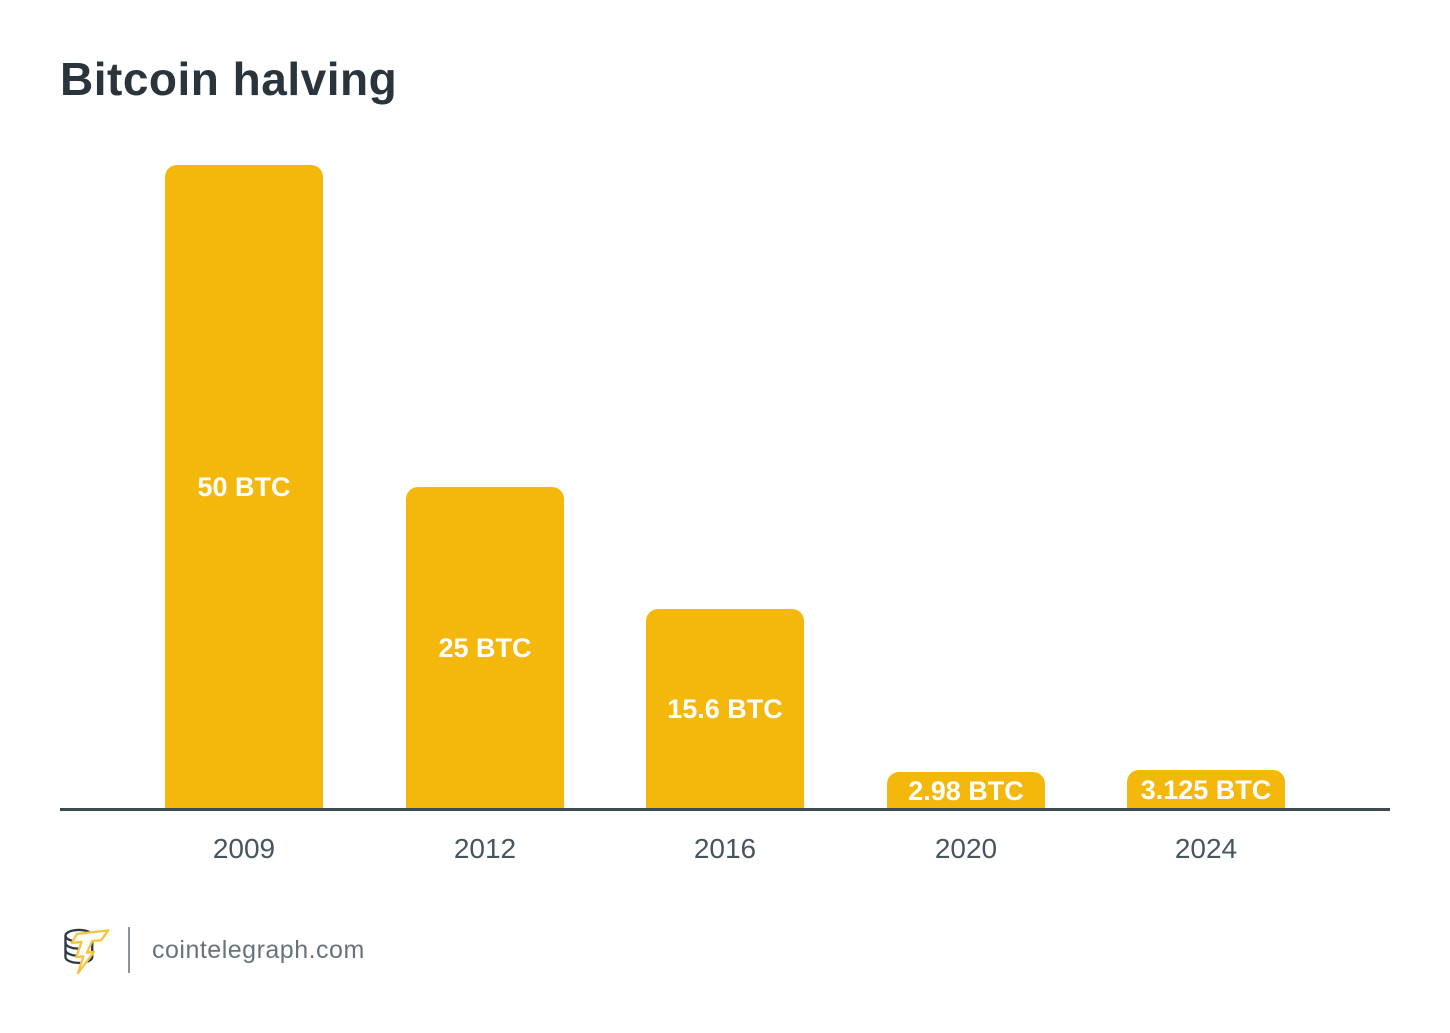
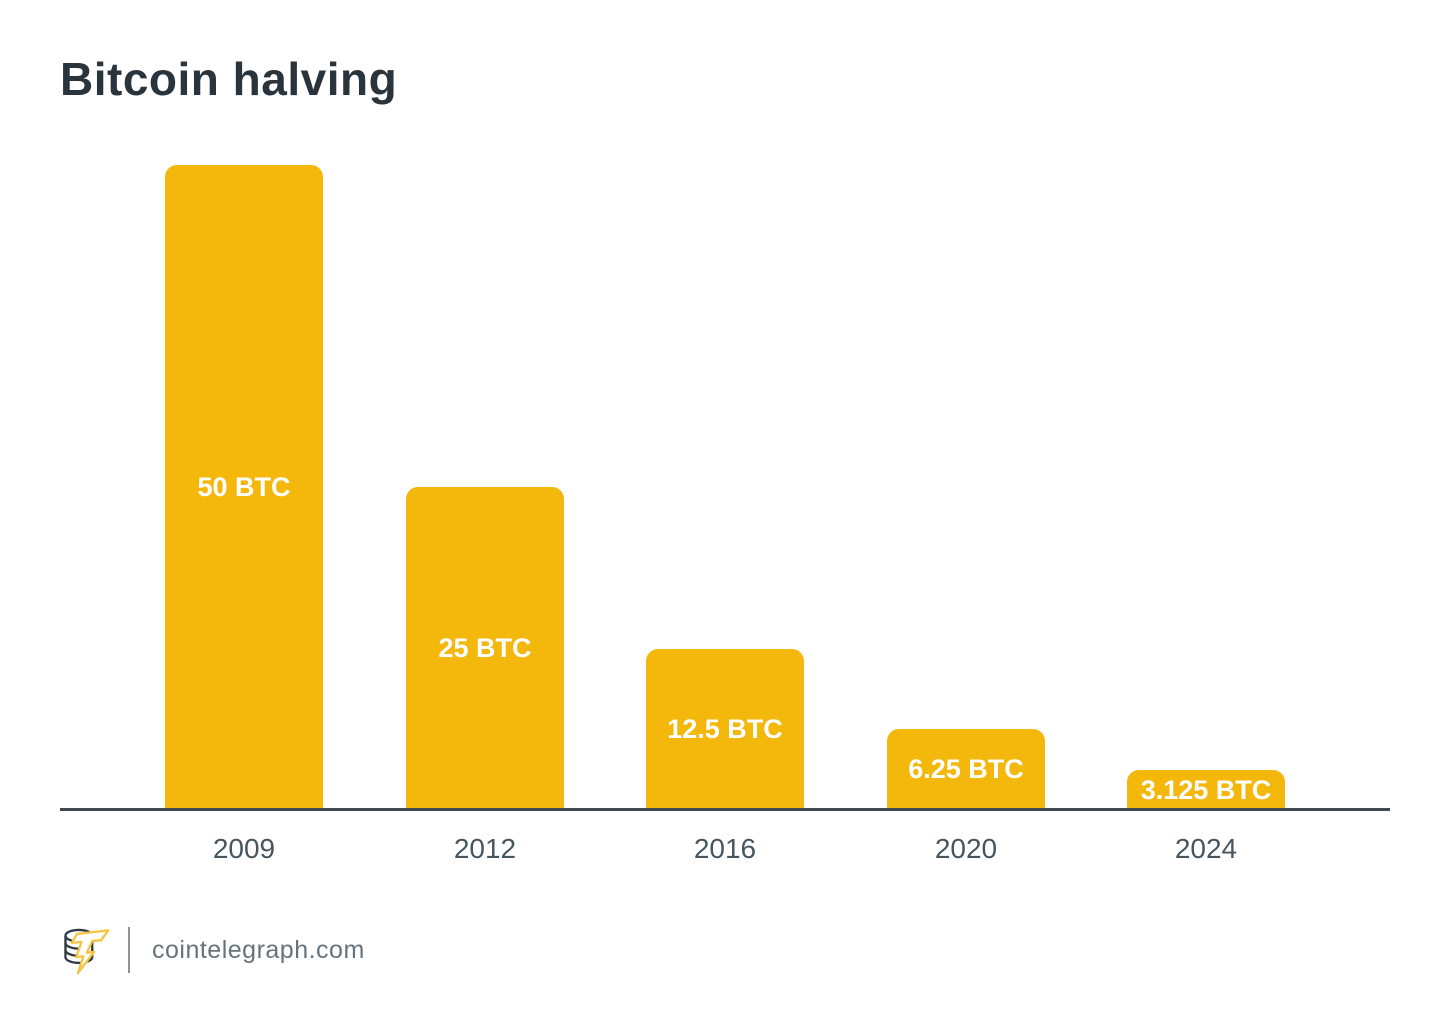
2016: 15.6 -> 12.5
2020: 2.98 -> 6.25
